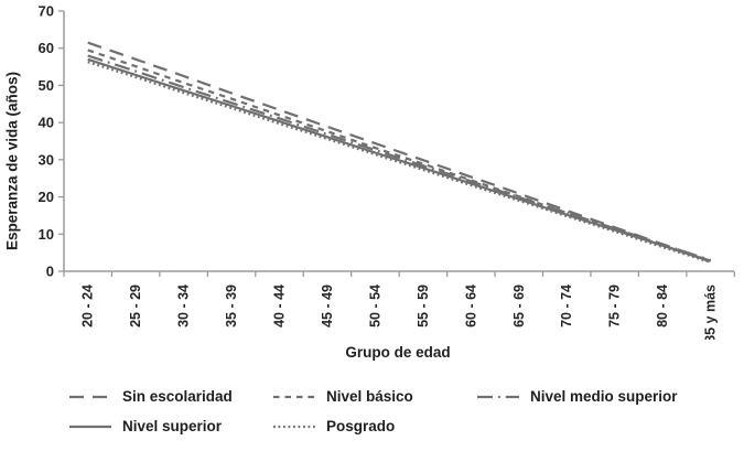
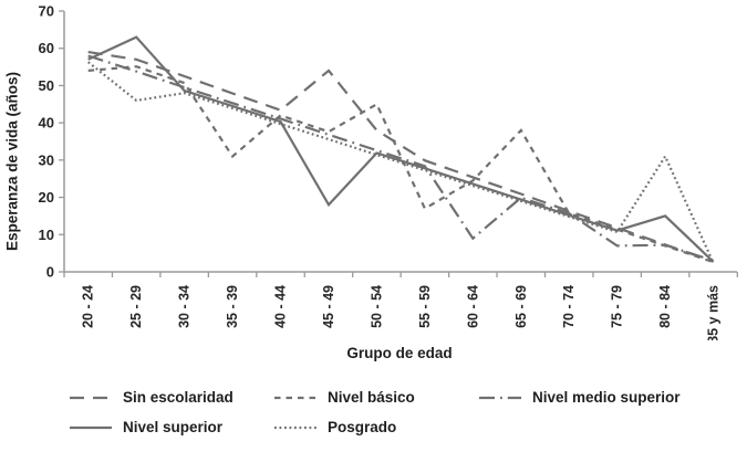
Sin escolaridad/20 - 24: 62 -> 59
Nivel básico/20 - 24: 60 -> 54
Nivel superior/25 - 29: 53 -> 63
Posgrado/25 - 29: 52 -> 46
Nivel básico/35 - 39: 46 -> 31
Sin escolaridad/45 - 49: 39 -> 54
Nivel superior/45 - 49: 36 -> 18
Sin escolaridad/50 - 54: 34 -> 38
Nivel básico/50 - 54: 33 -> 45
Nivel básico/55 - 59: 29 -> 17
Nivel medio superior/60 - 64: 24 -> 9
Nivel básico/65 - 69: 20 -> 38
Nivel medio superior/75 - 79: 12 -> 7
Nivel superior/80 - 84: 7 -> 15
Posgrado/80 - 84: 6 -> 31
